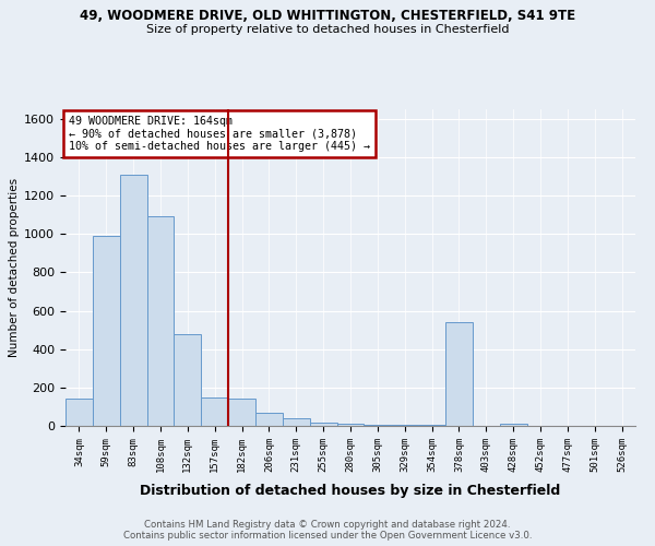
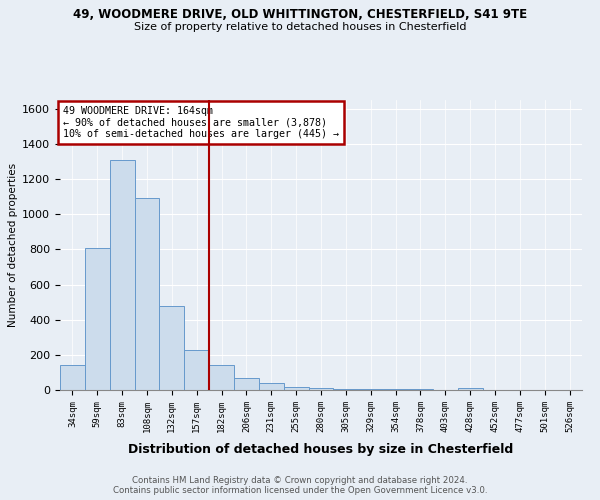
59sqm: 990 -> 810
157sqm: 150 -> 230
378sqm: 540 -> 0
